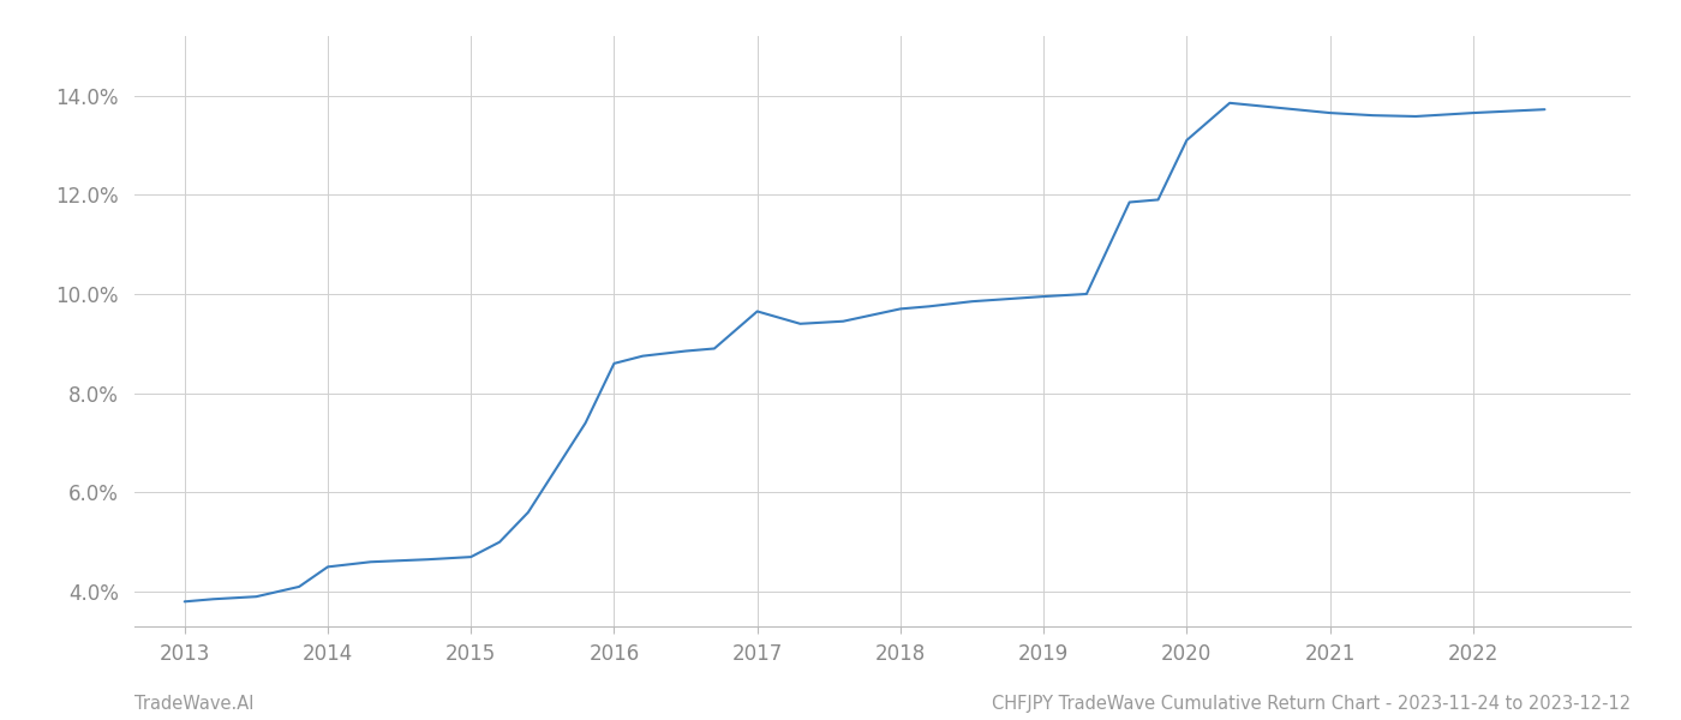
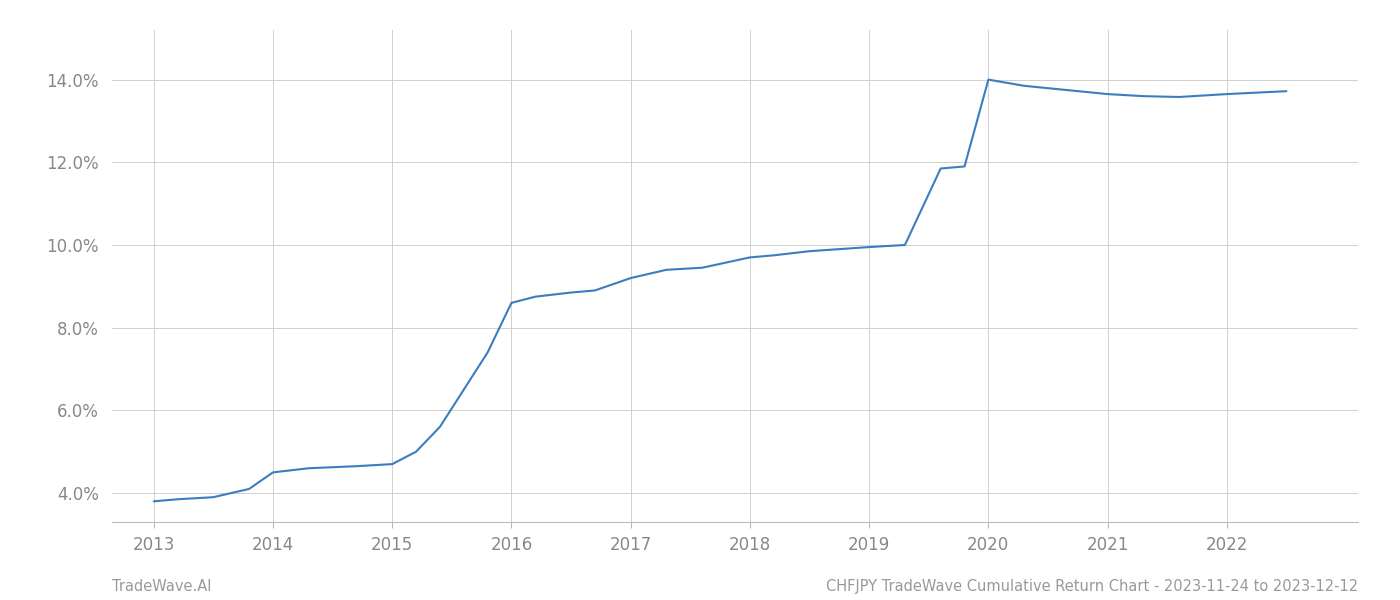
2017: 9.65% -> 9.20%
2020: 13.10% -> 14.00%
